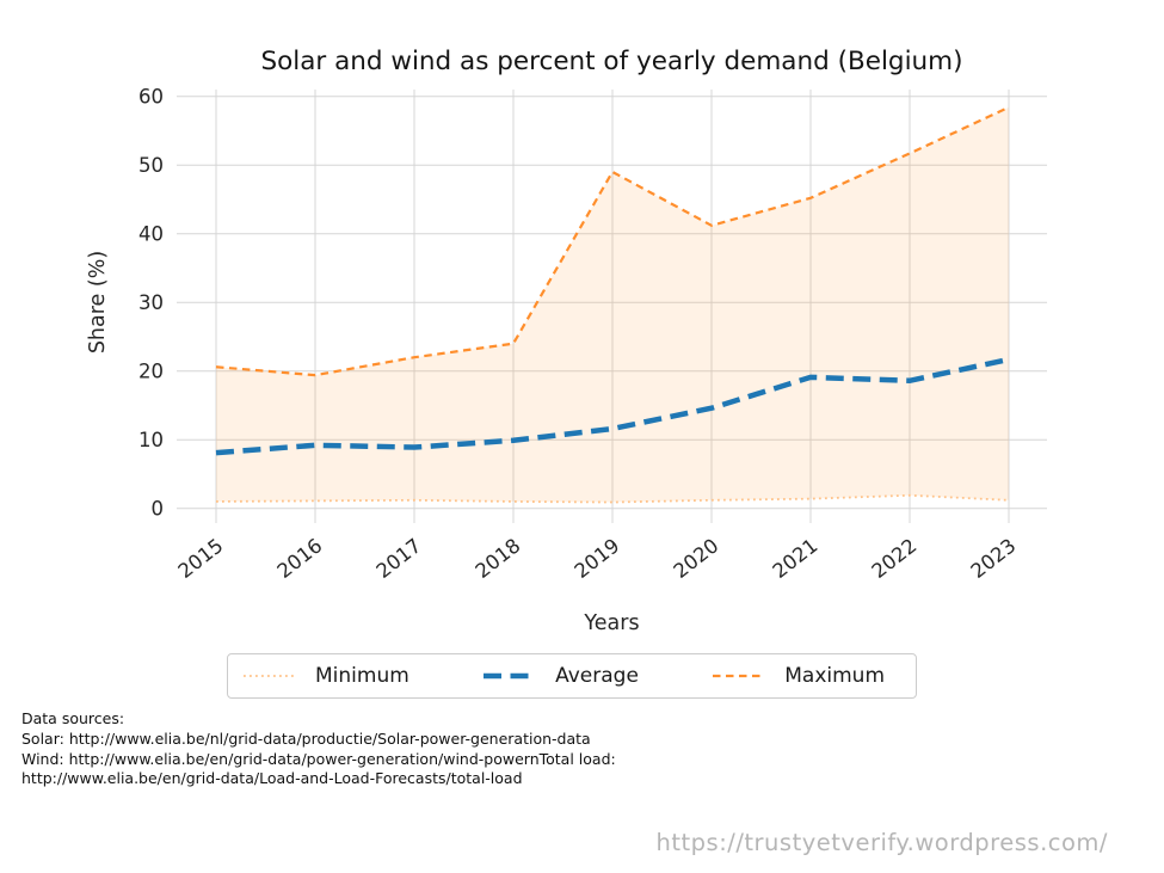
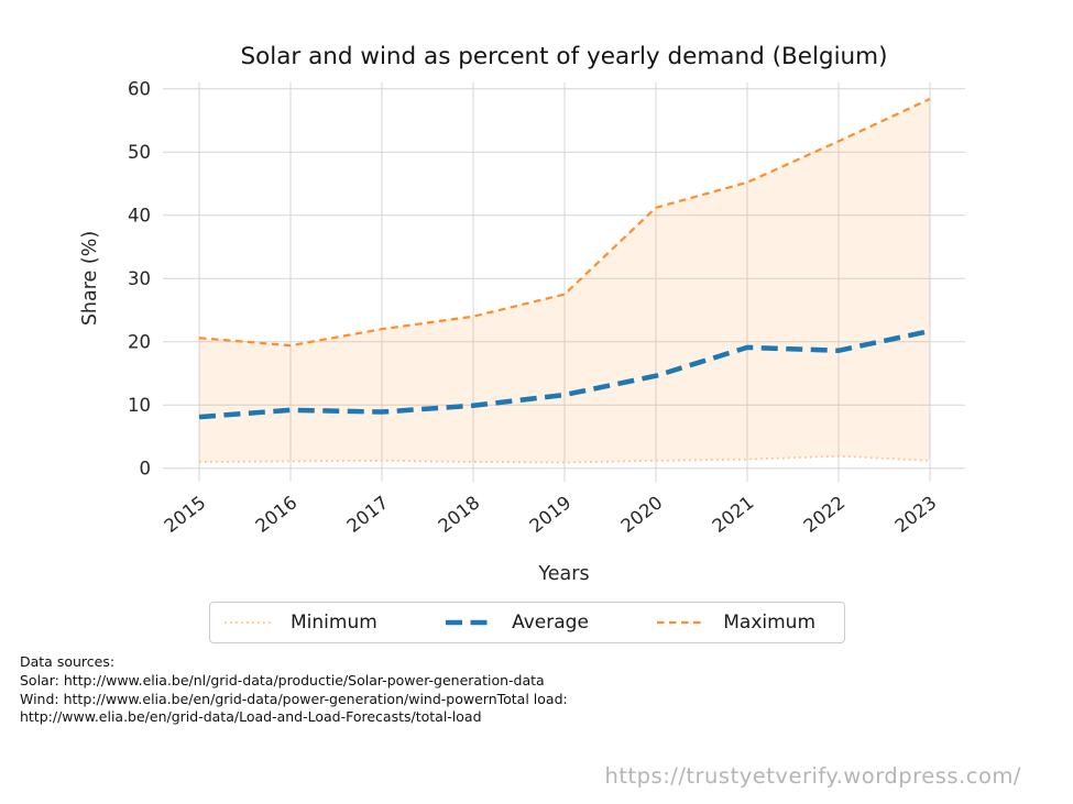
Maximum/2019: 49 -> 28
